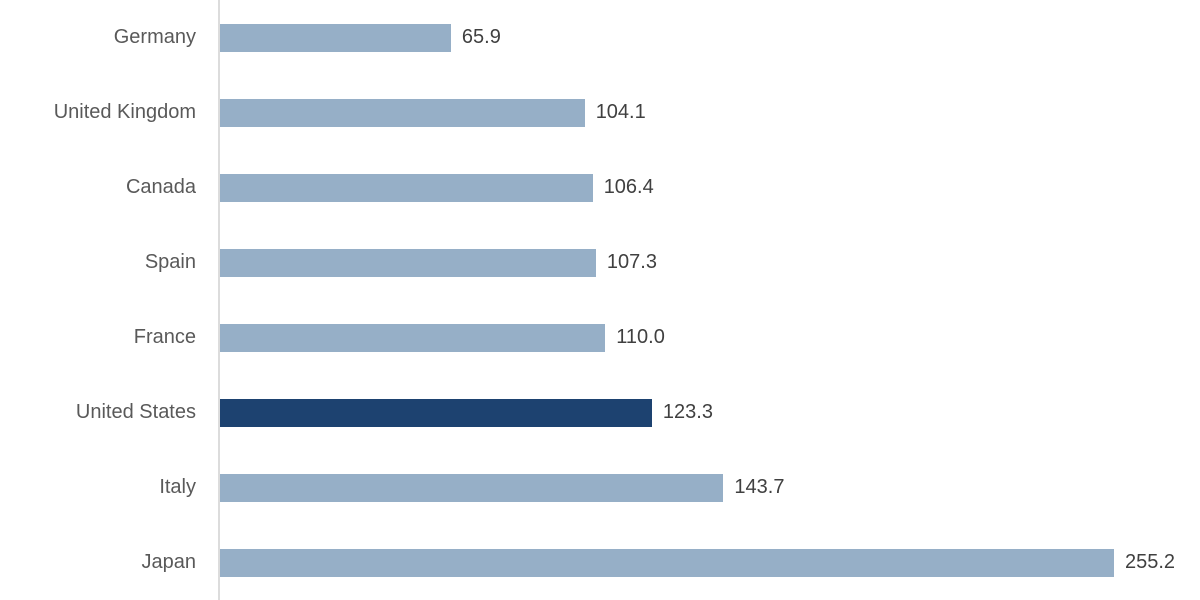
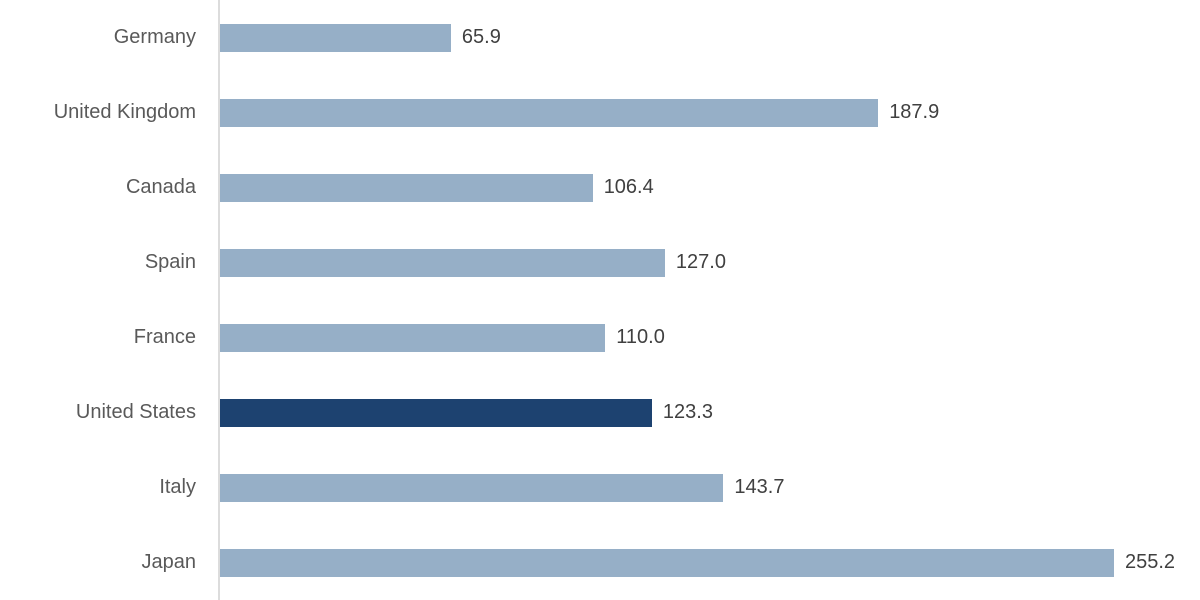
United Kingdom: 104.1 -> 187.9
Spain: 107.3 -> 127.0
